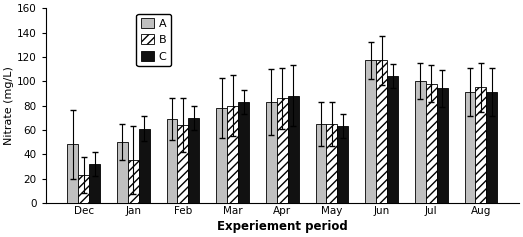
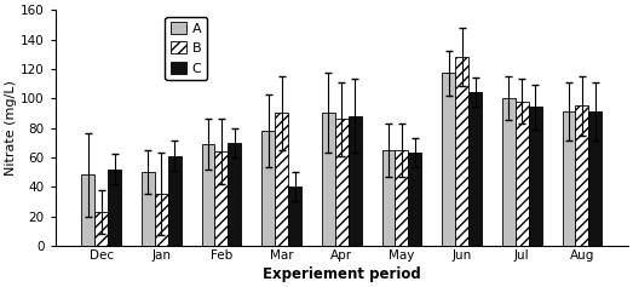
C/Dec: 32 -> 52
B/Mar: 80 -> 90
C/Mar: 83 -> 40
A/Apr: 83 -> 90
B/Jun: 117 -> 128
